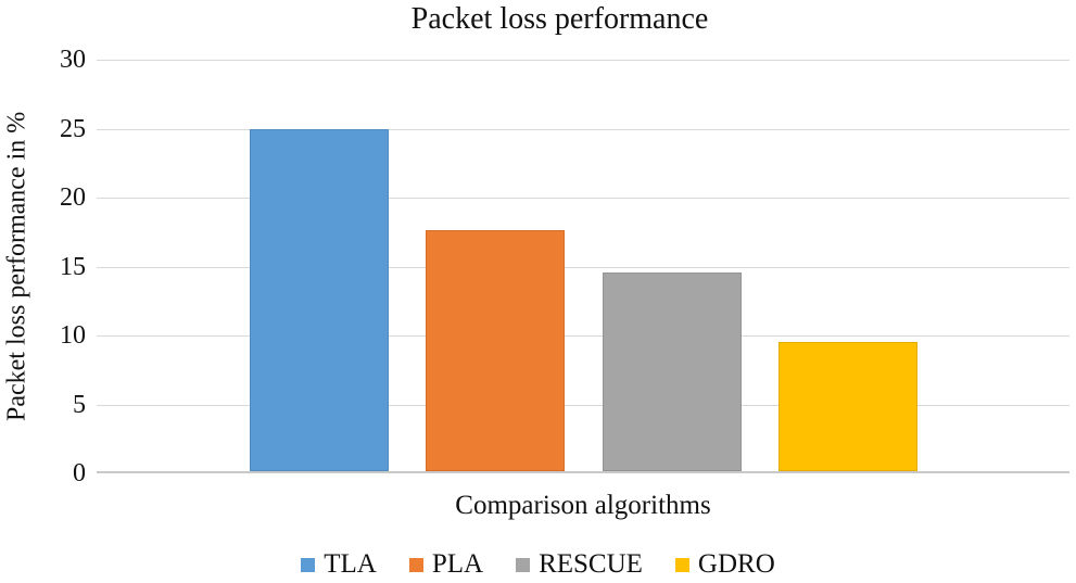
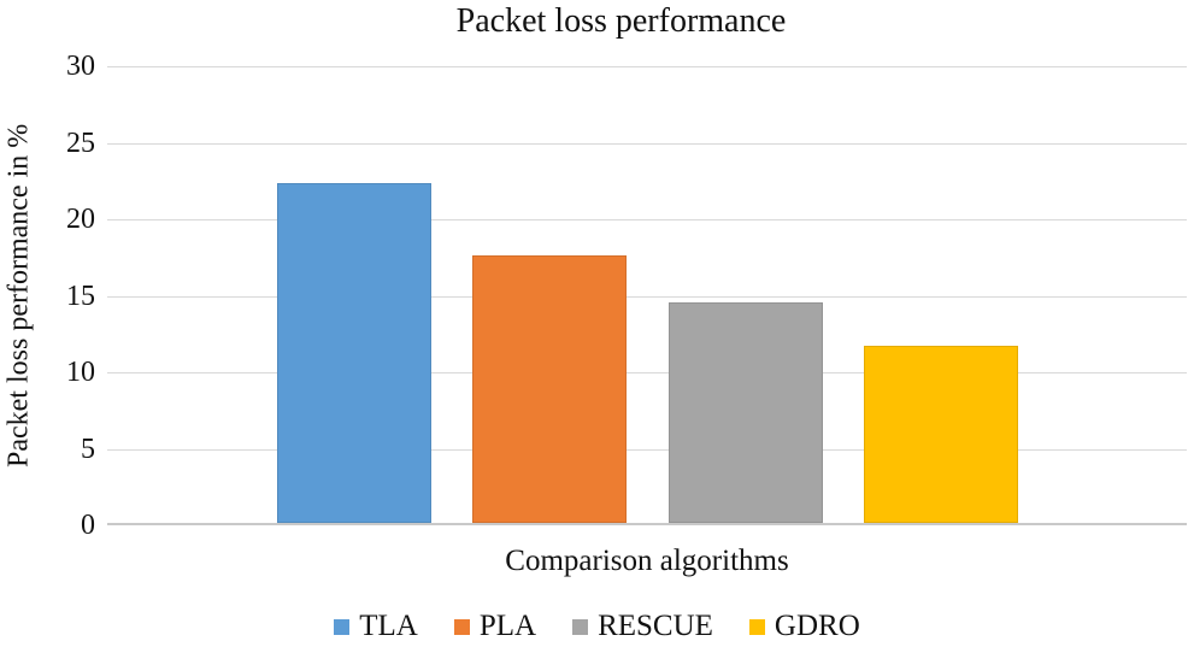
TLA: 24.8 -> 22.2
GDRO: 9.4 -> 11.6
